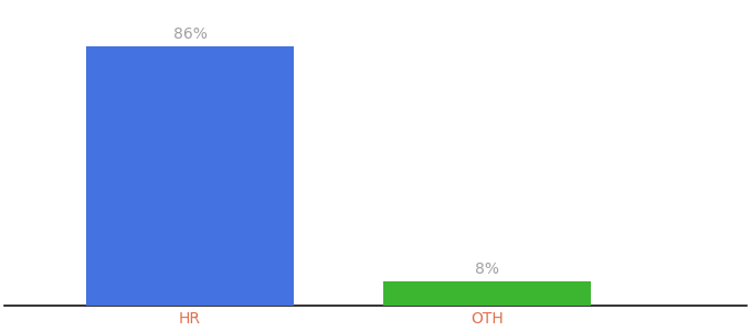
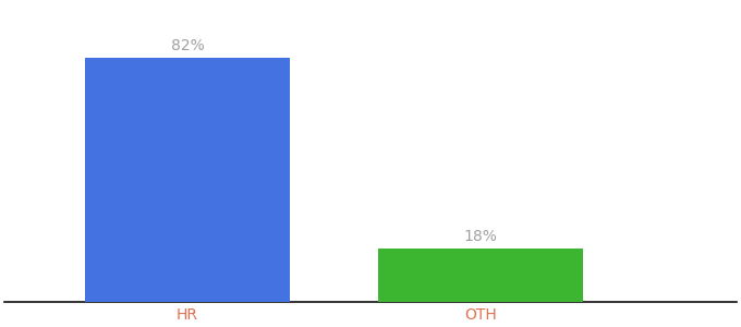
HR: 86% -> 82%
OTH: 8% -> 18%
